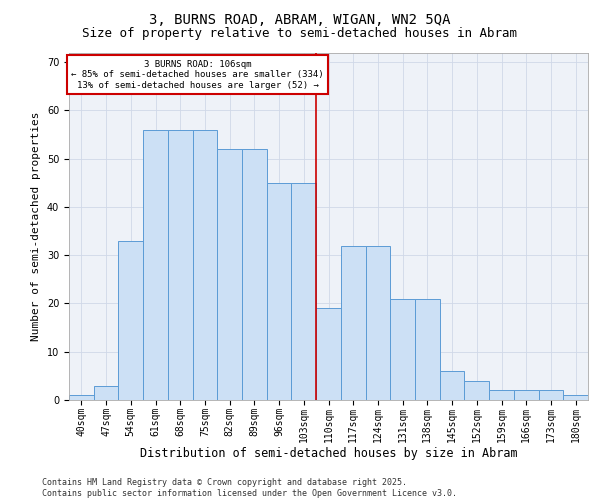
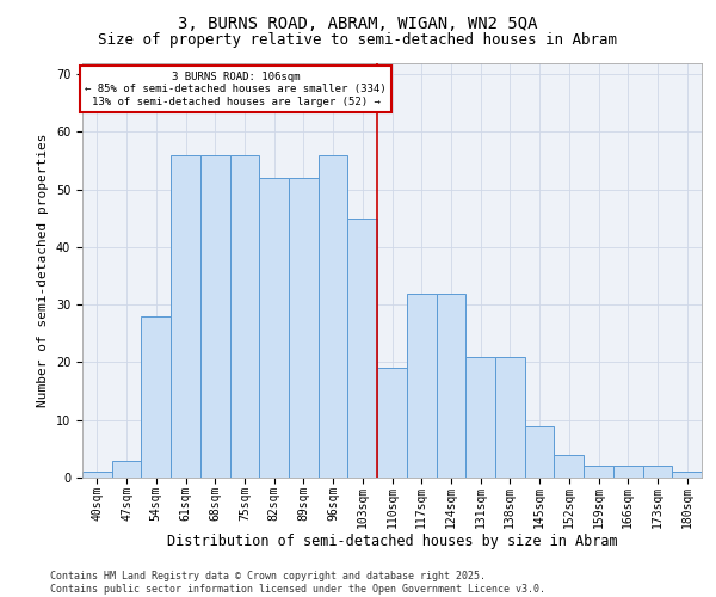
54sqm: 33 -> 28
96sqm: 45 -> 56
145sqm: 6 -> 9
